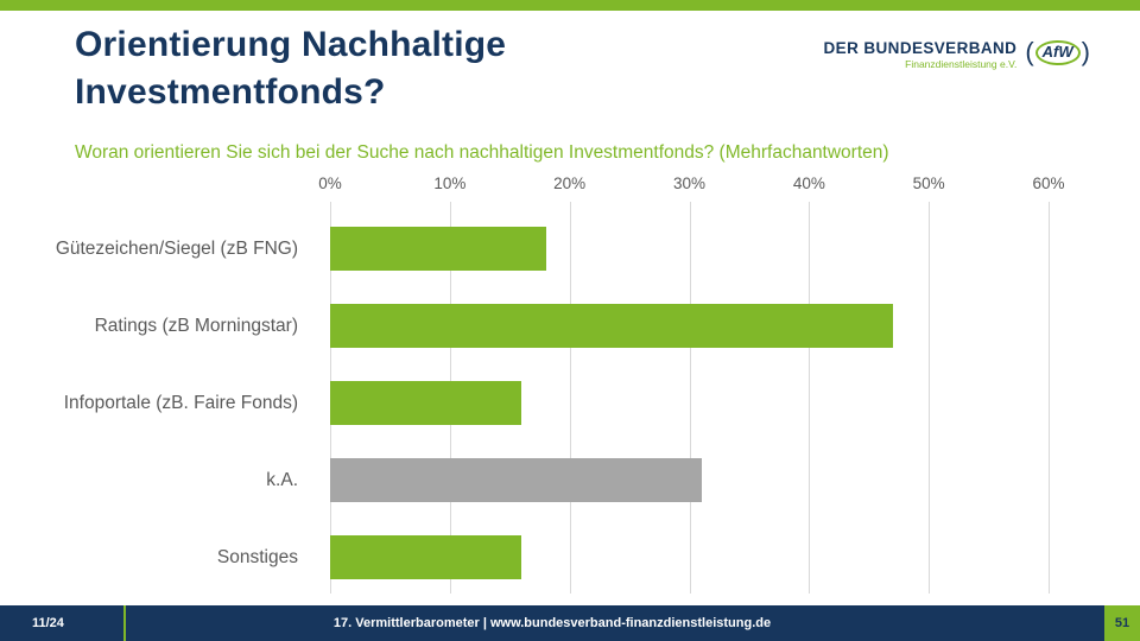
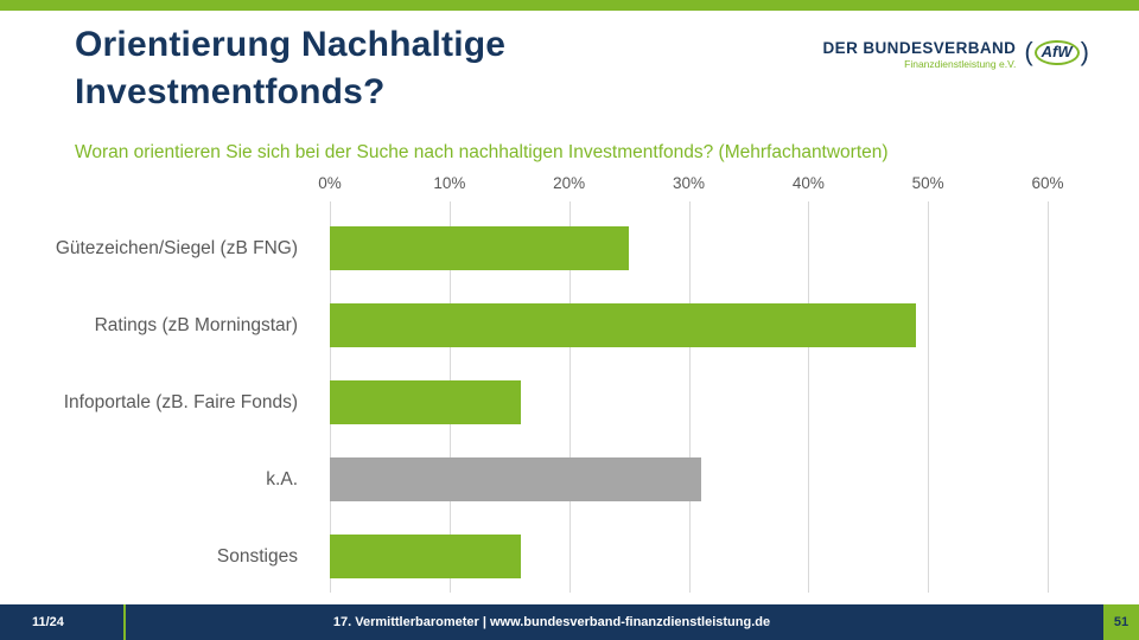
Gütezeichen/Siegel (zB FNG): 18% -> 25%
Ratings (zB Morningstar): 47% -> 49%
